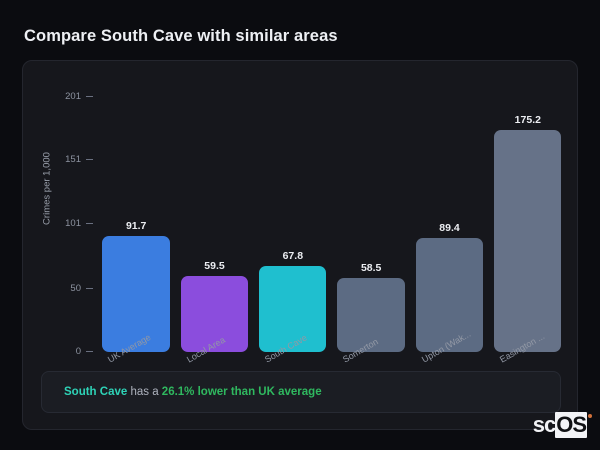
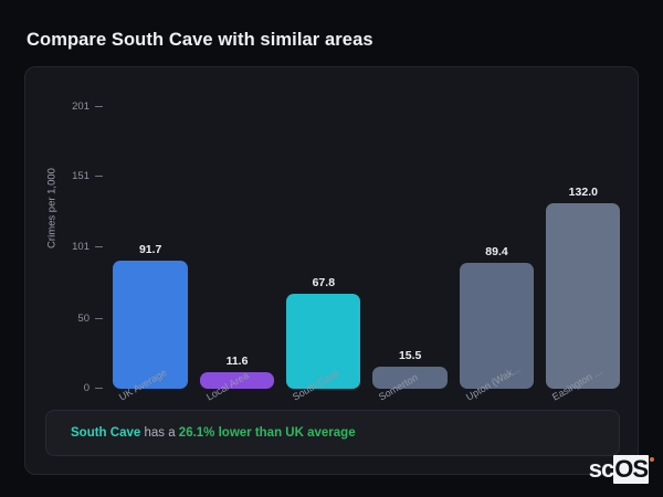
Local Area: 59.5 -> 11.6
Somerton: 58.5 -> 15.5
Easington ...: 175.2 -> 132.0
